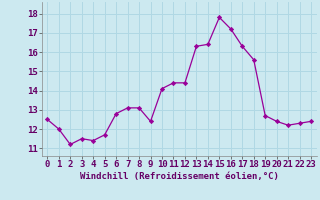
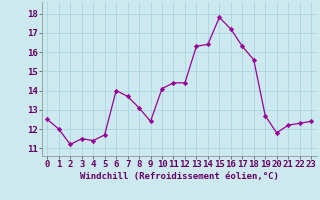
6: 12.8 -> 14.0
7: 13.1 -> 13.7
20: 12.4 -> 11.8
